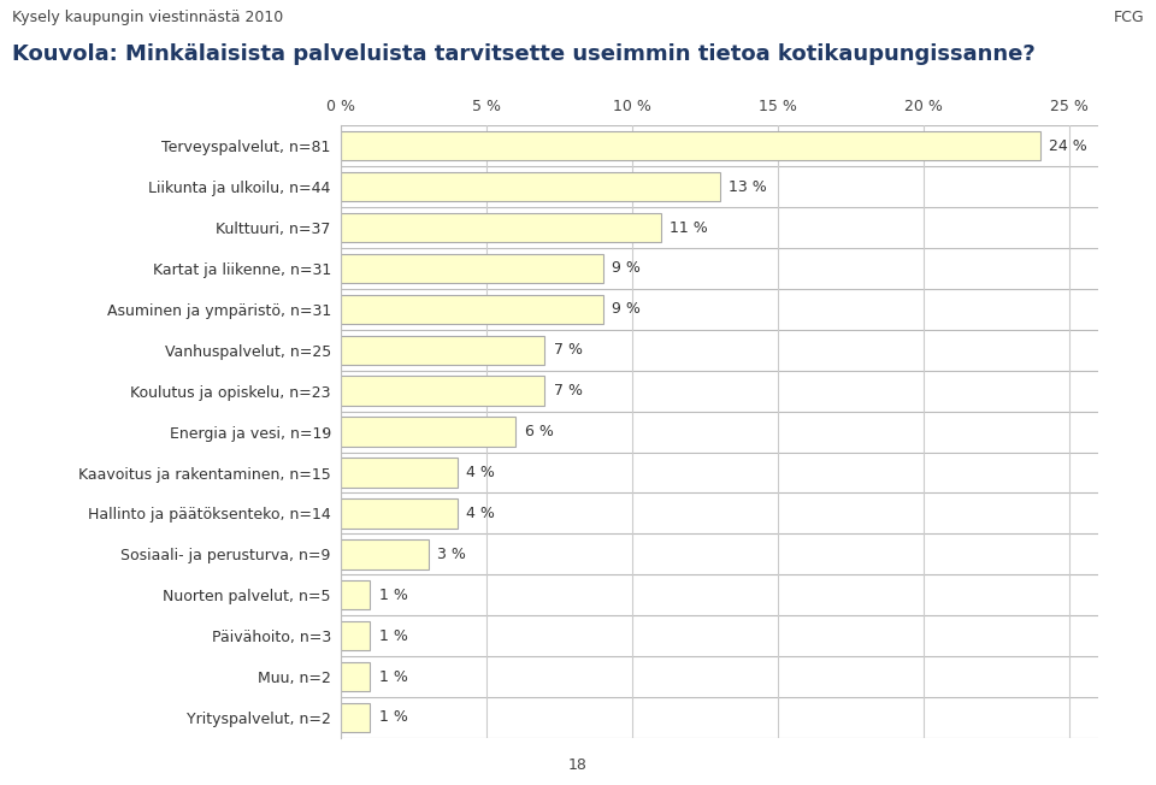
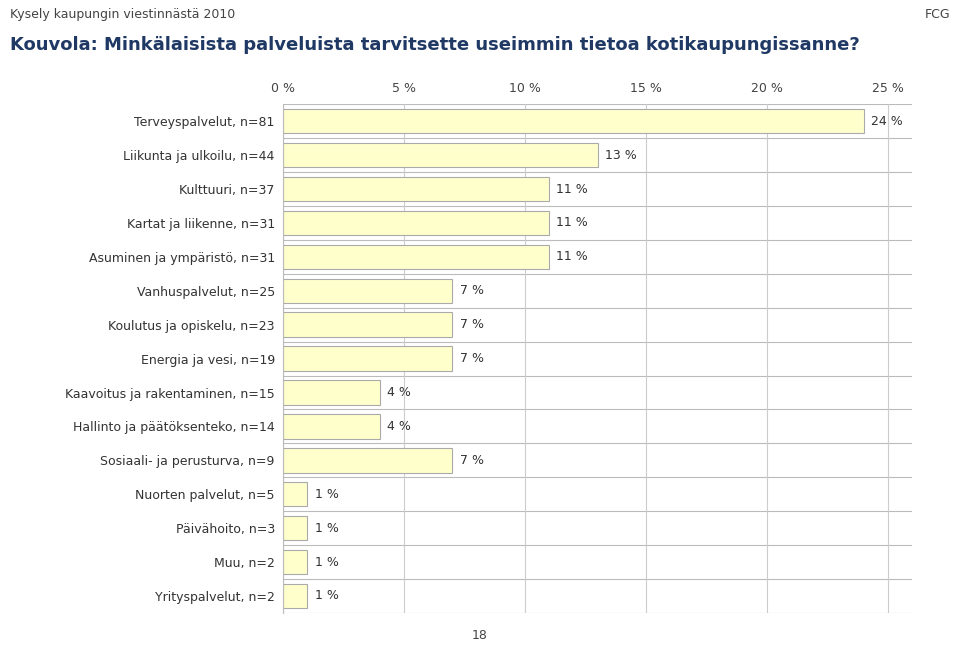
Kartat ja liikenne, n=31: 9 -> 11
Asuminen ja ympäristö, n=31: 9 -> 11
Energia ja vesi, n=19: 6 -> 7
Sosiaali- ja perusturva, n=9: 3 -> 7
